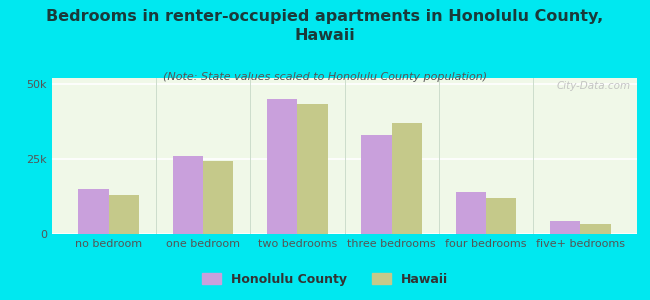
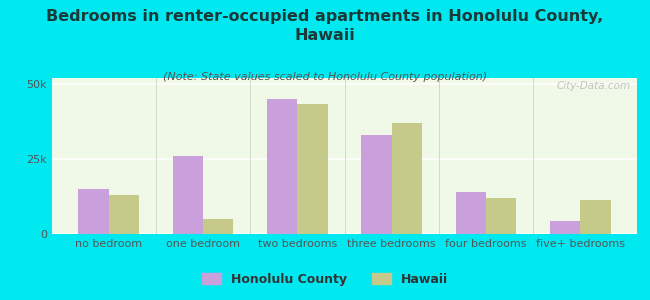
Hawaii/one bedroom: 24.5k -> 5.0k
Hawaii/five+ bedrooms: 3.5k -> 11.5k
